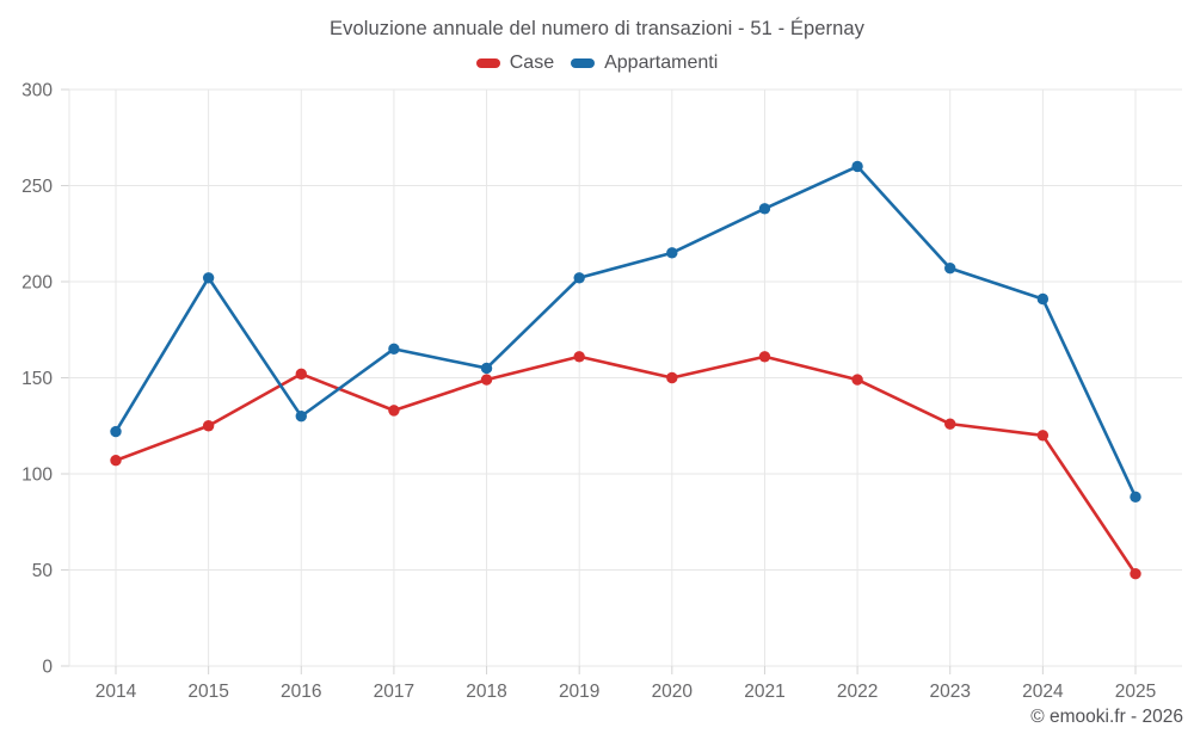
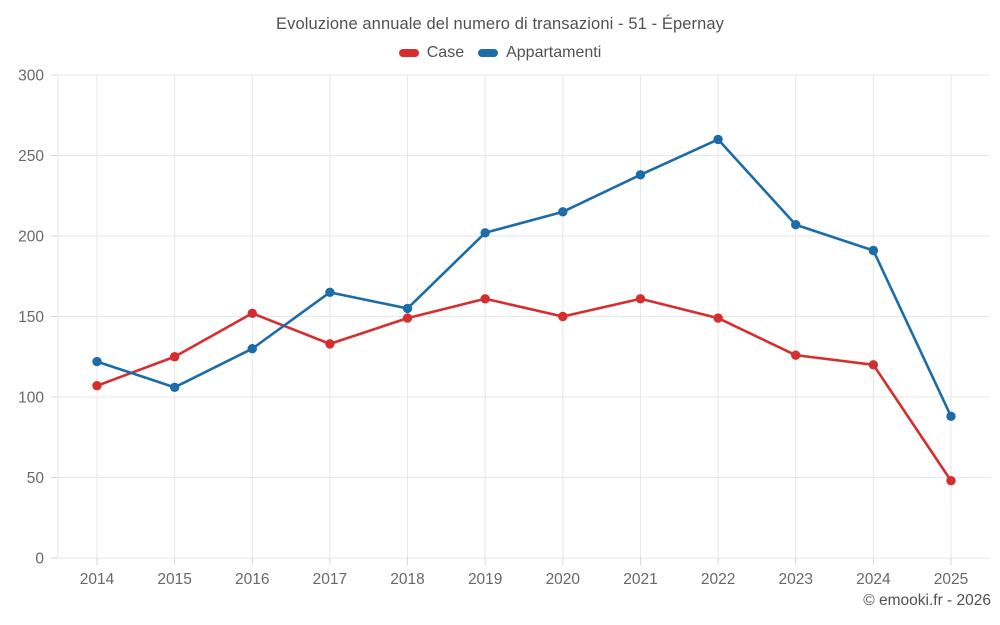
Appartamenti/2015: 202 -> 106
